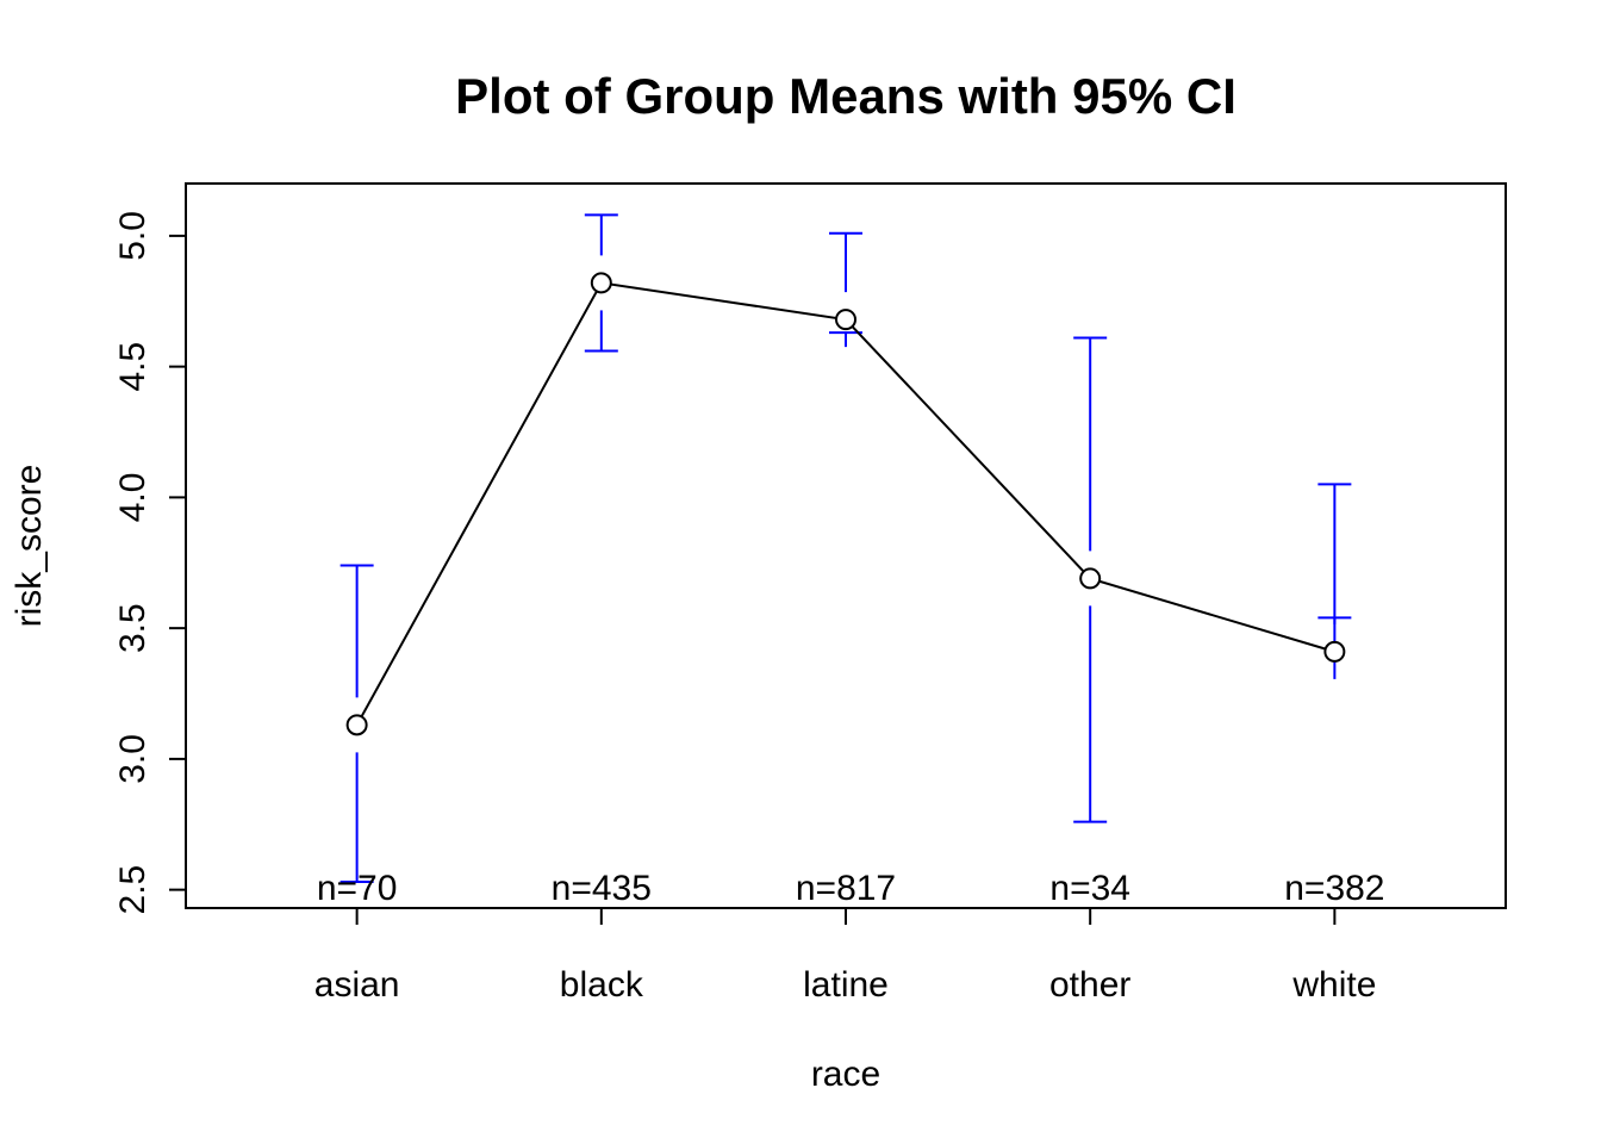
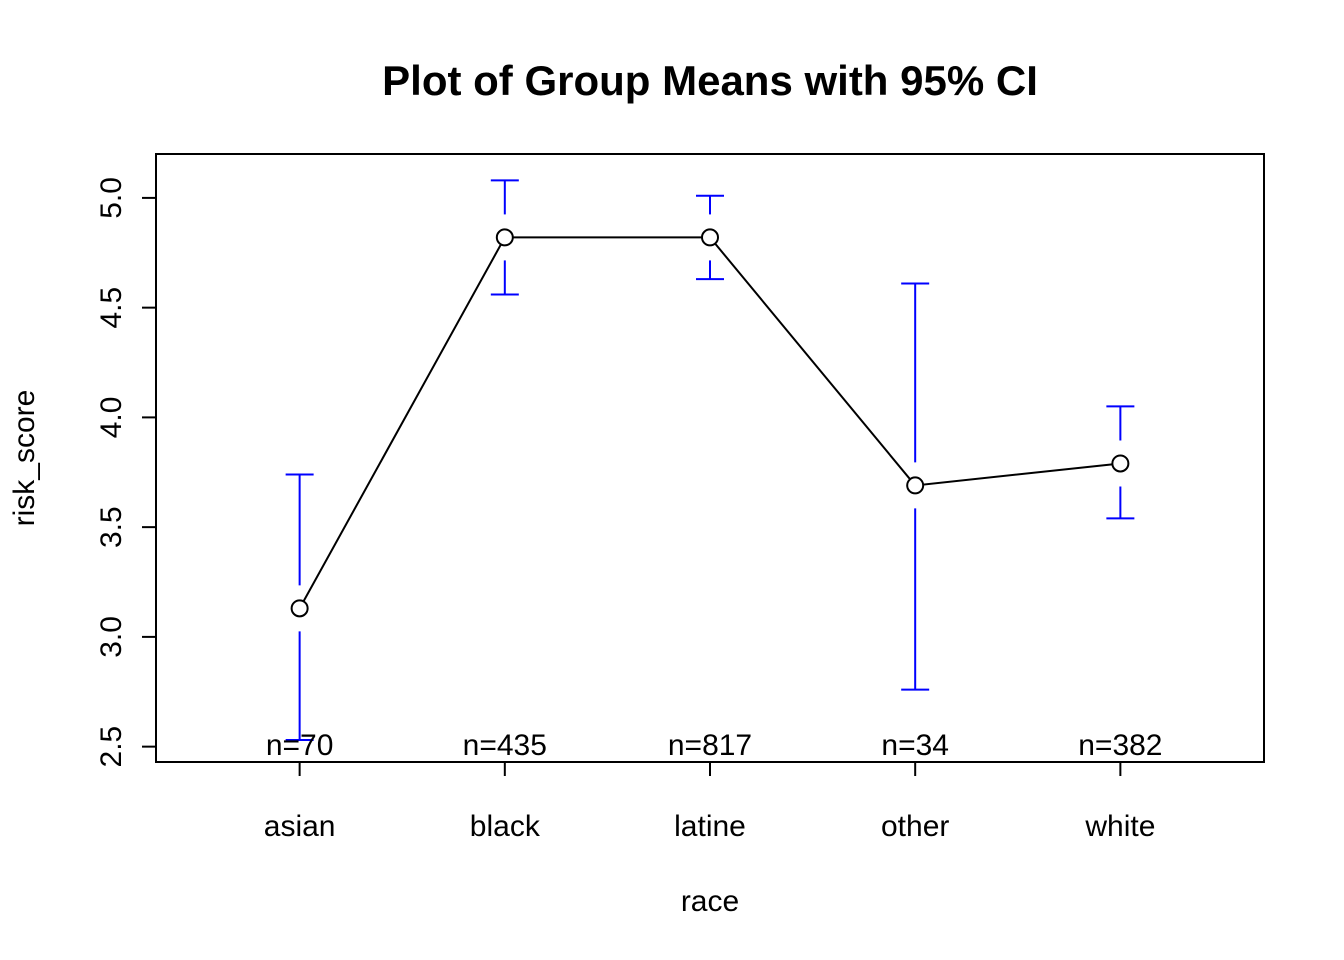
latine: 4.68 -> 4.82
white: 3.41 -> 3.79
